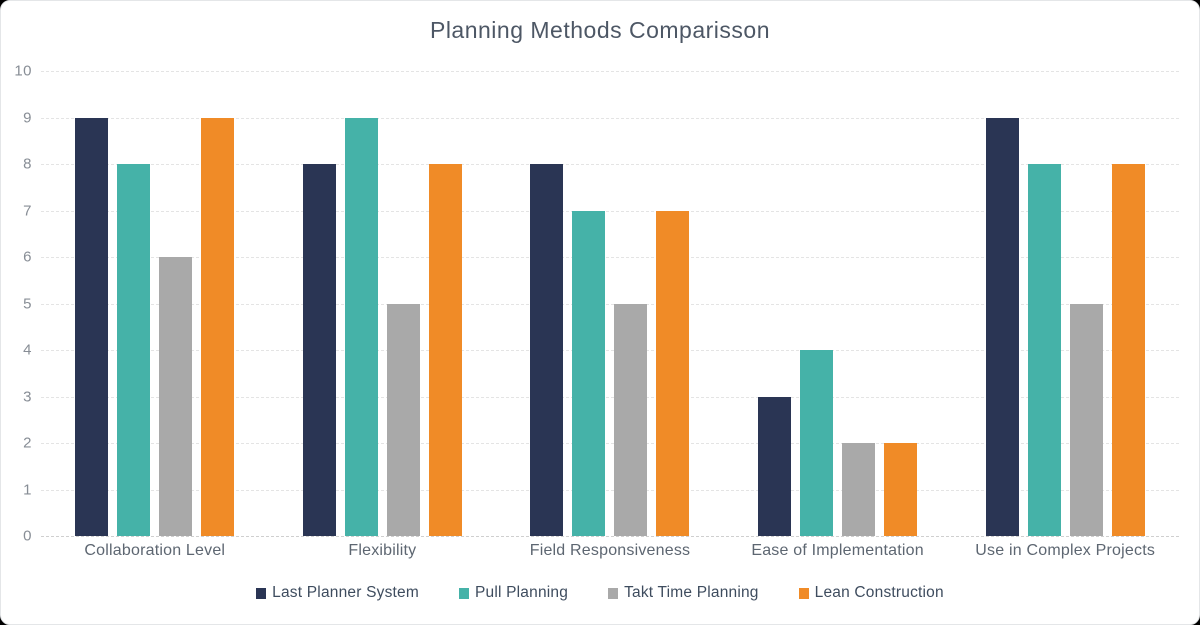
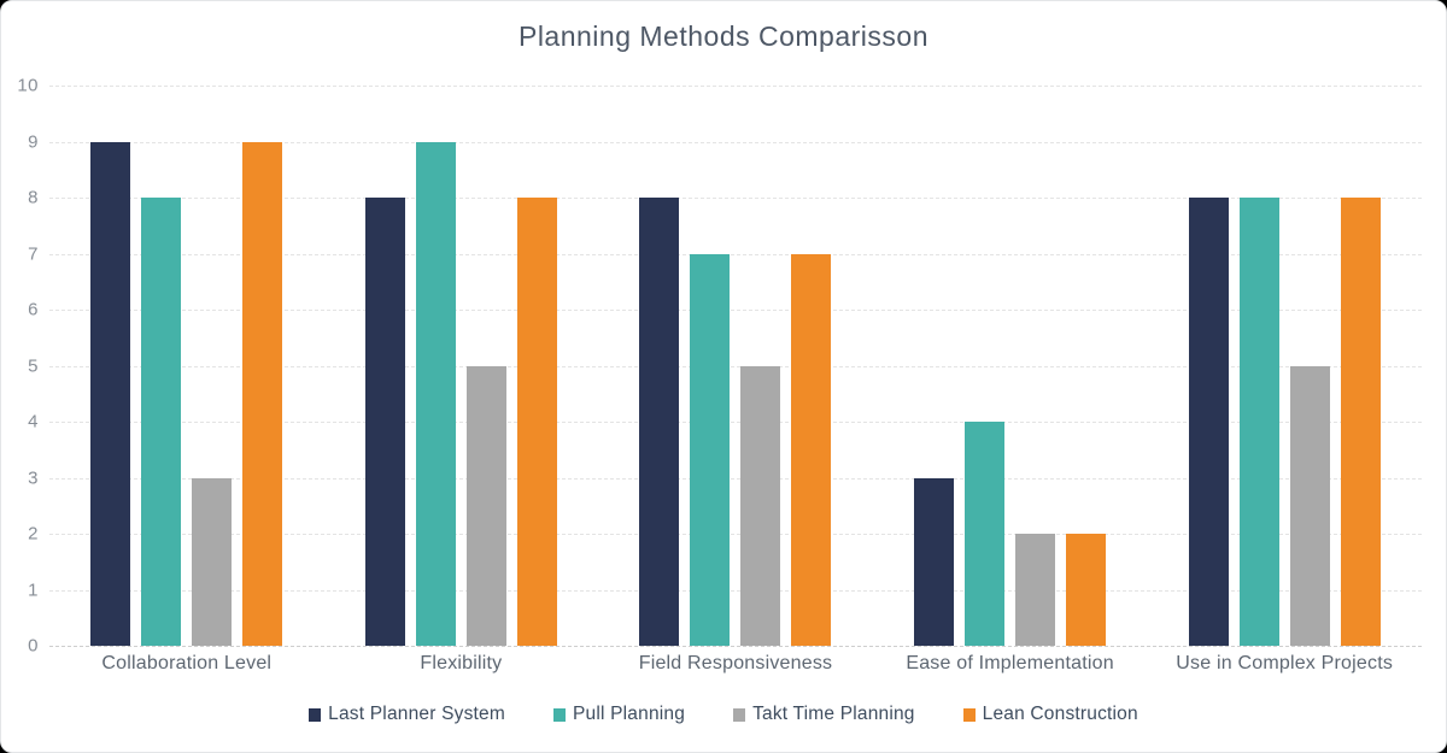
Takt Time Planning/Collaboration Level: 6 -> 3
Last Planner System/Use in Complex Projects: 9 -> 8
